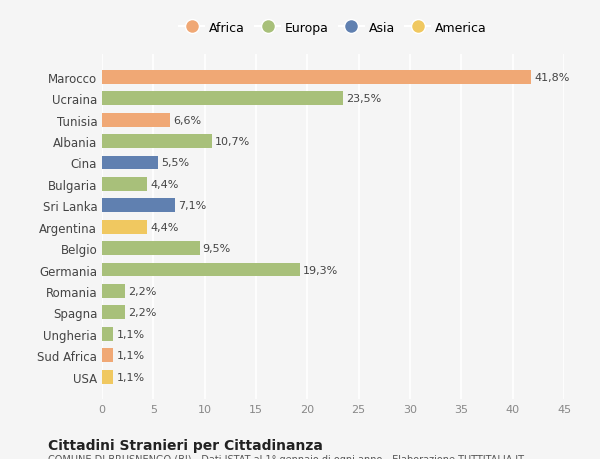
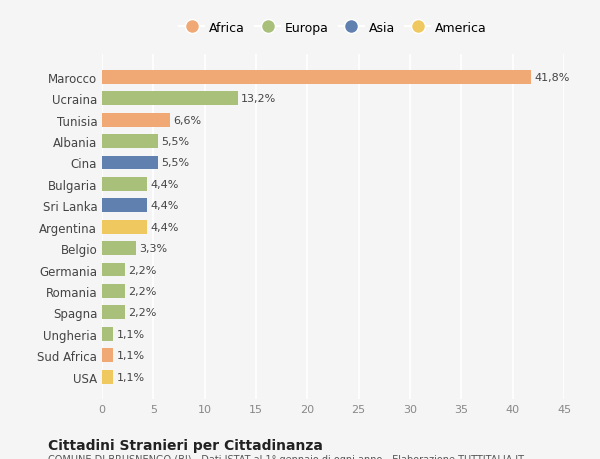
Ucraina: 23,5% -> 13,2%
Albania: 10,7% -> 5,5%
Sri Lanka: 7,1% -> 4,4%
Belgio: 9,5% -> 3,3%
Germania: 19,3% -> 2,2%
